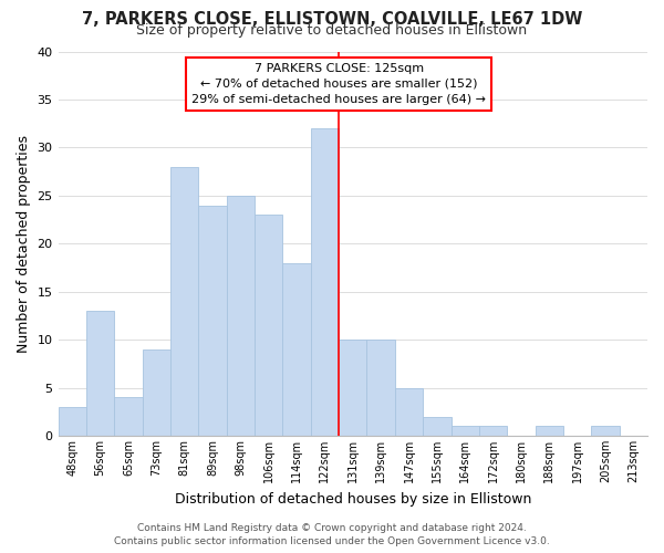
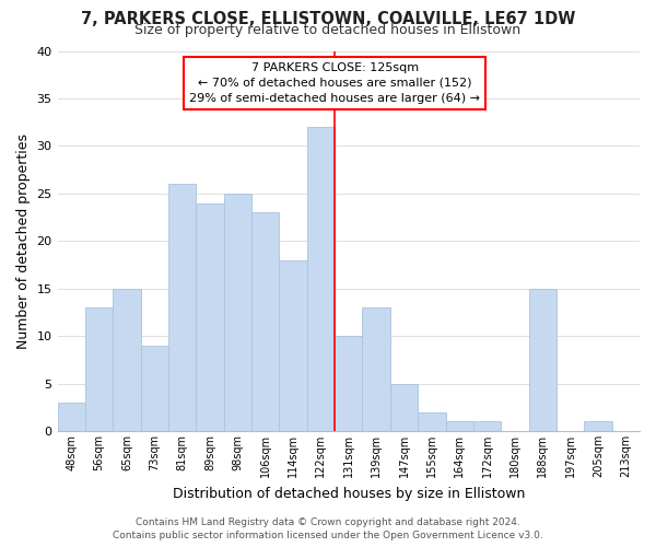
65sqm: 4 -> 15
81sqm: 28 -> 26
139sqm: 10 -> 13
188sqm: 1 -> 15
